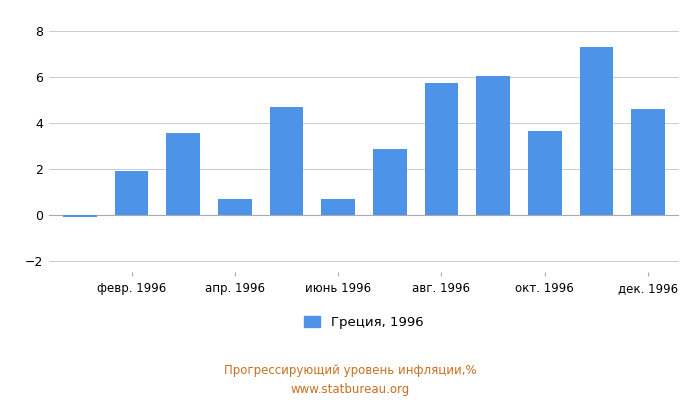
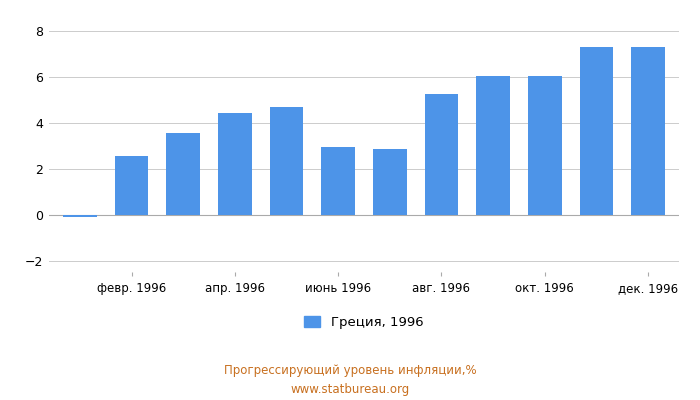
февр. 1996: 1.90 -> 2.55
апр. 1996: 0.70 -> 4.45
июнь 1996: 0.70 -> 2.95
авг. 1996: 5.75 -> 5.25
окт. 1996: 3.65 -> 6.05
дек. 1996: 4.60 -> 7.30
